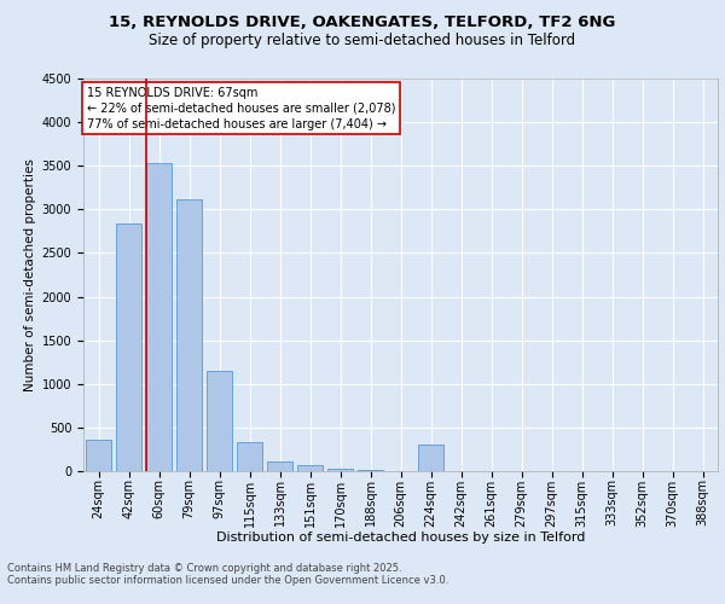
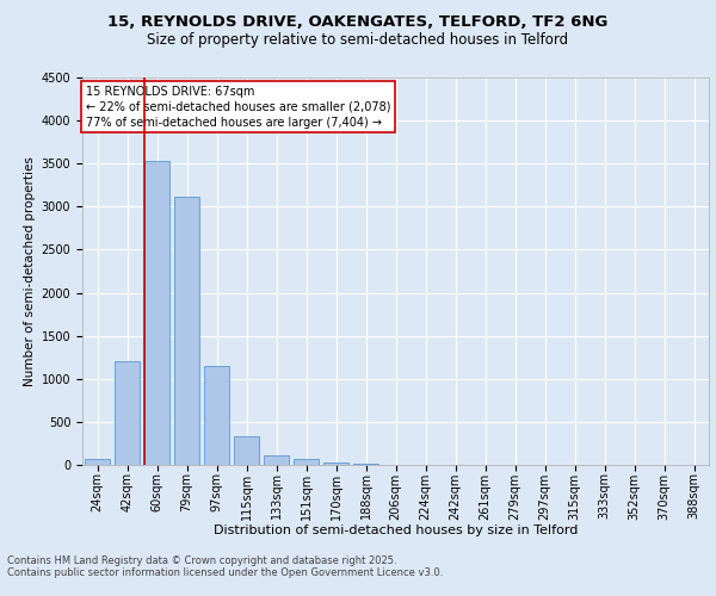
24sqm: 360 -> 80
42sqm: 2840 -> 1210
224sqm: 300 -> 0
